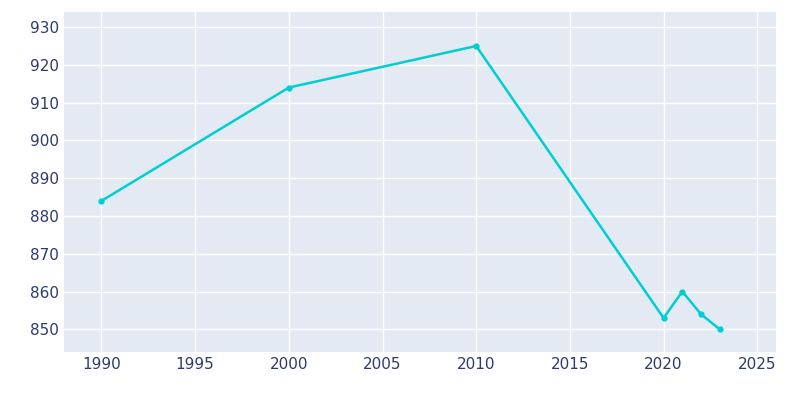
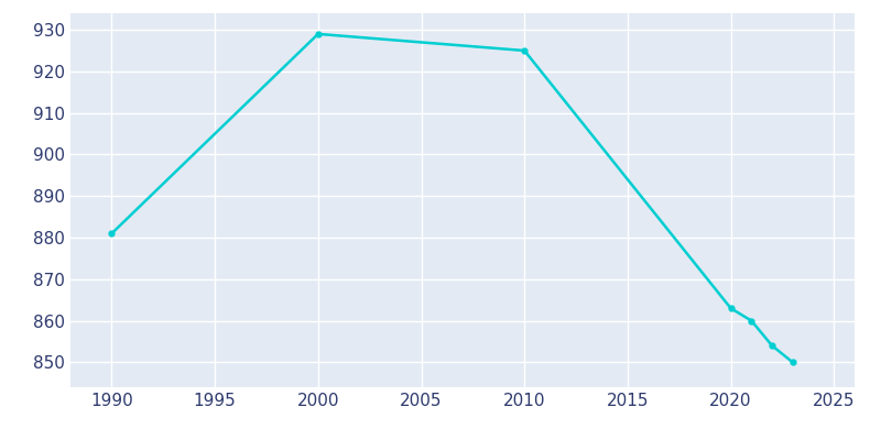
1990: 884 -> 881
2000: 914 -> 929
2020: 853 -> 863
